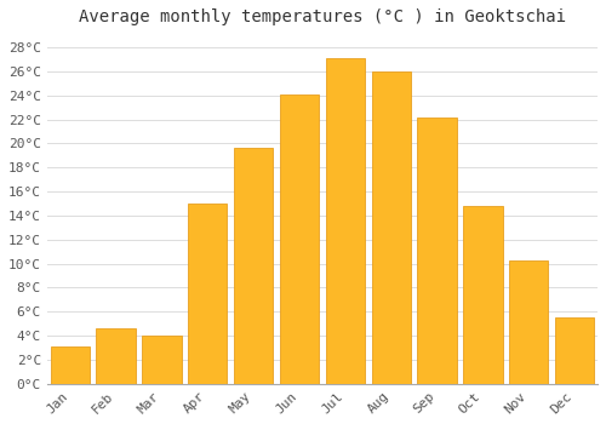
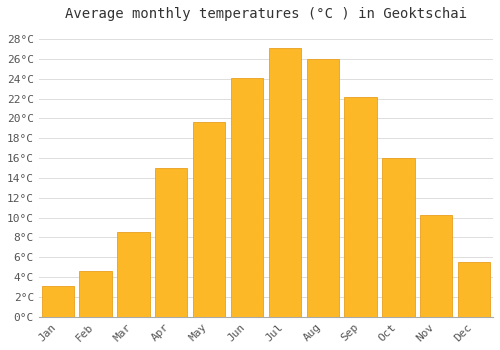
Mar: 4.0°C -> 8.5°C
Oct: 14.8°C -> 16.0°C
